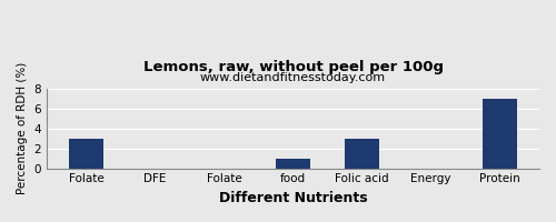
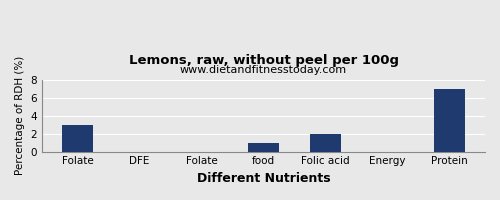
Folic acid: 3 -> 2
